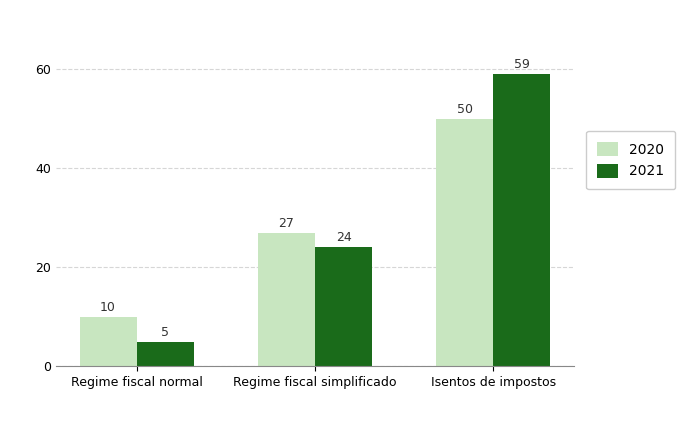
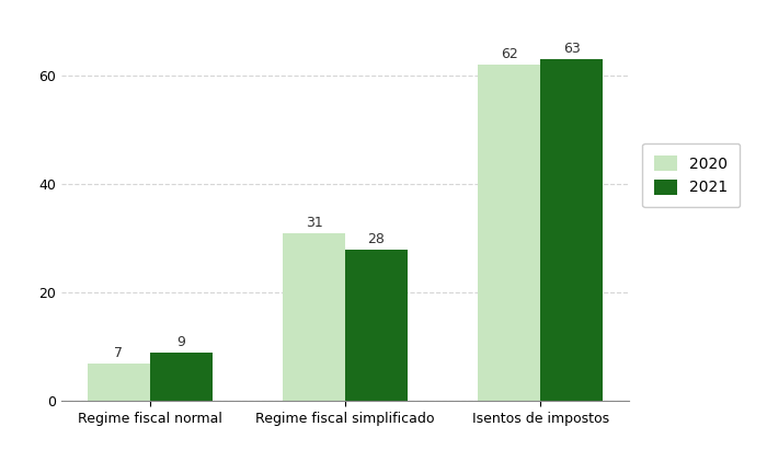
2020/Regime fiscal normal: 10 -> 7
2021/Regime fiscal normal: 5 -> 9
2020/Regime fiscal simplificado: 27 -> 31
2021/Regime fiscal simplificado: 24 -> 28
2020/Isentos de impostos: 50 -> 62
2021/Isentos de impostos: 59 -> 63
